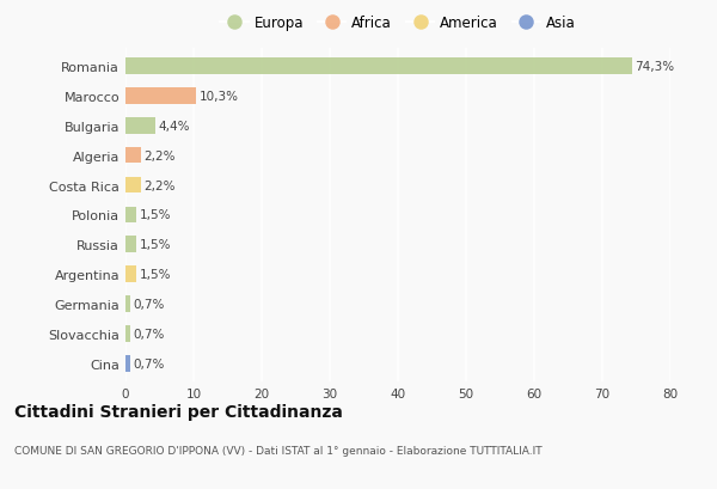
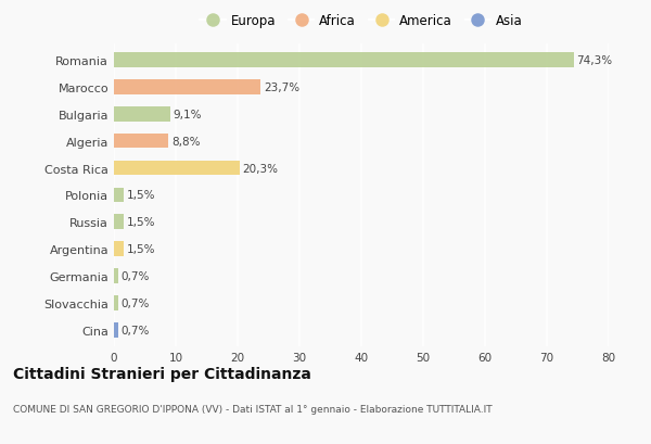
Marocco: 10,3% -> 23,7%
Bulgaria: 4,4% -> 9,1%
Algeria: 2,2% -> 8,8%
Costa Rica: 2,2% -> 20,3%
